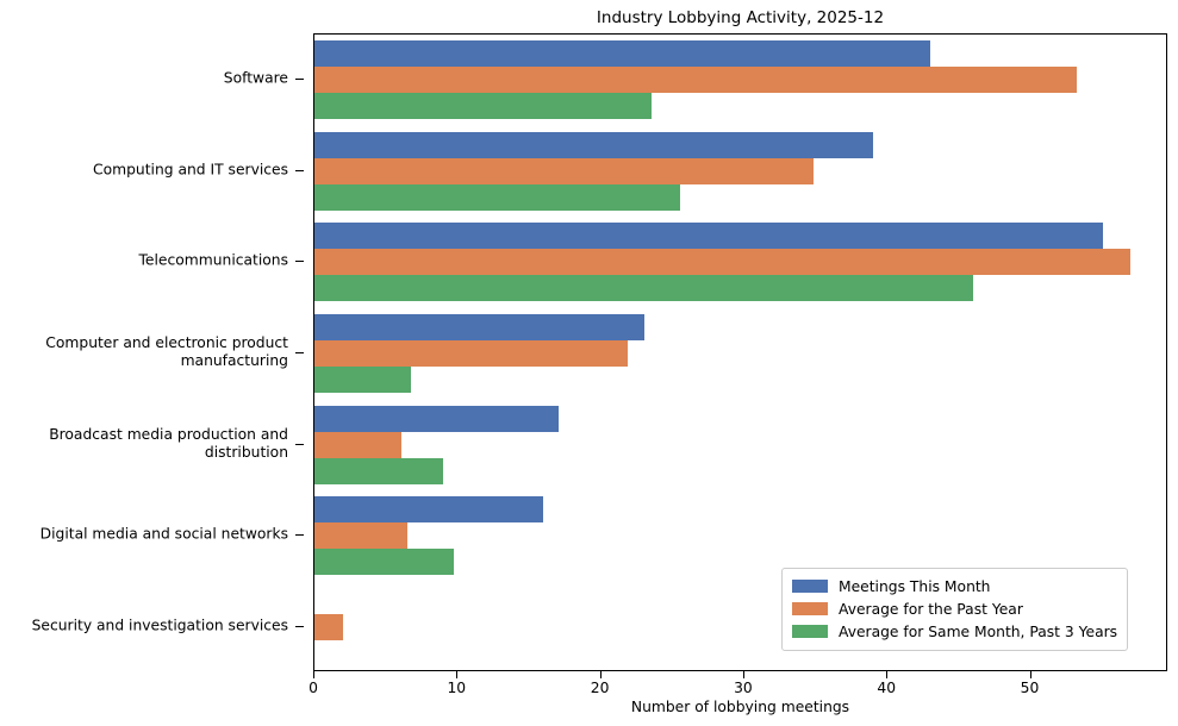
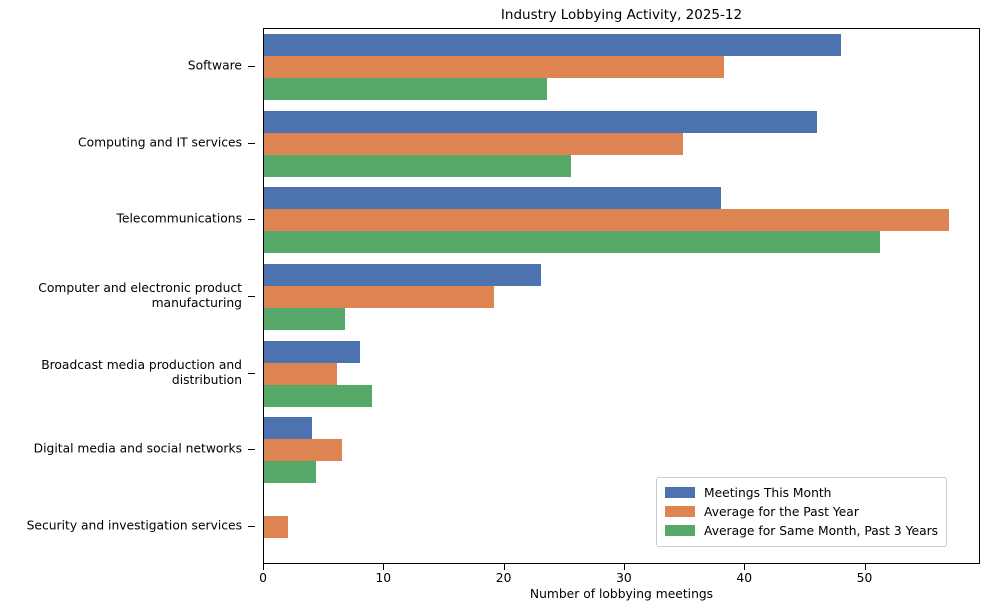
Meetings This Month/Software: 43 -> 48
Average for the Past Year/Software: 53.2 -> 38.2
Meetings This Month/Computing and IT services: 39 -> 46
Meetings This Month/Telecommunications: 55 -> 38
Average for Same Month, Past 3 Years/Telecommunications: 46.0 -> 51.2
Average for the Past Year/Computer and electronic product manufacturing: 21.9 -> 19.1
Meetings This Month/Broadcast media production and distribution: 17 -> 8
Meetings This Month/Digital media and social networks: 16 -> 4
Average for Same Month, Past 3 Years/Digital media and social networks: 9.7 -> 4.3
